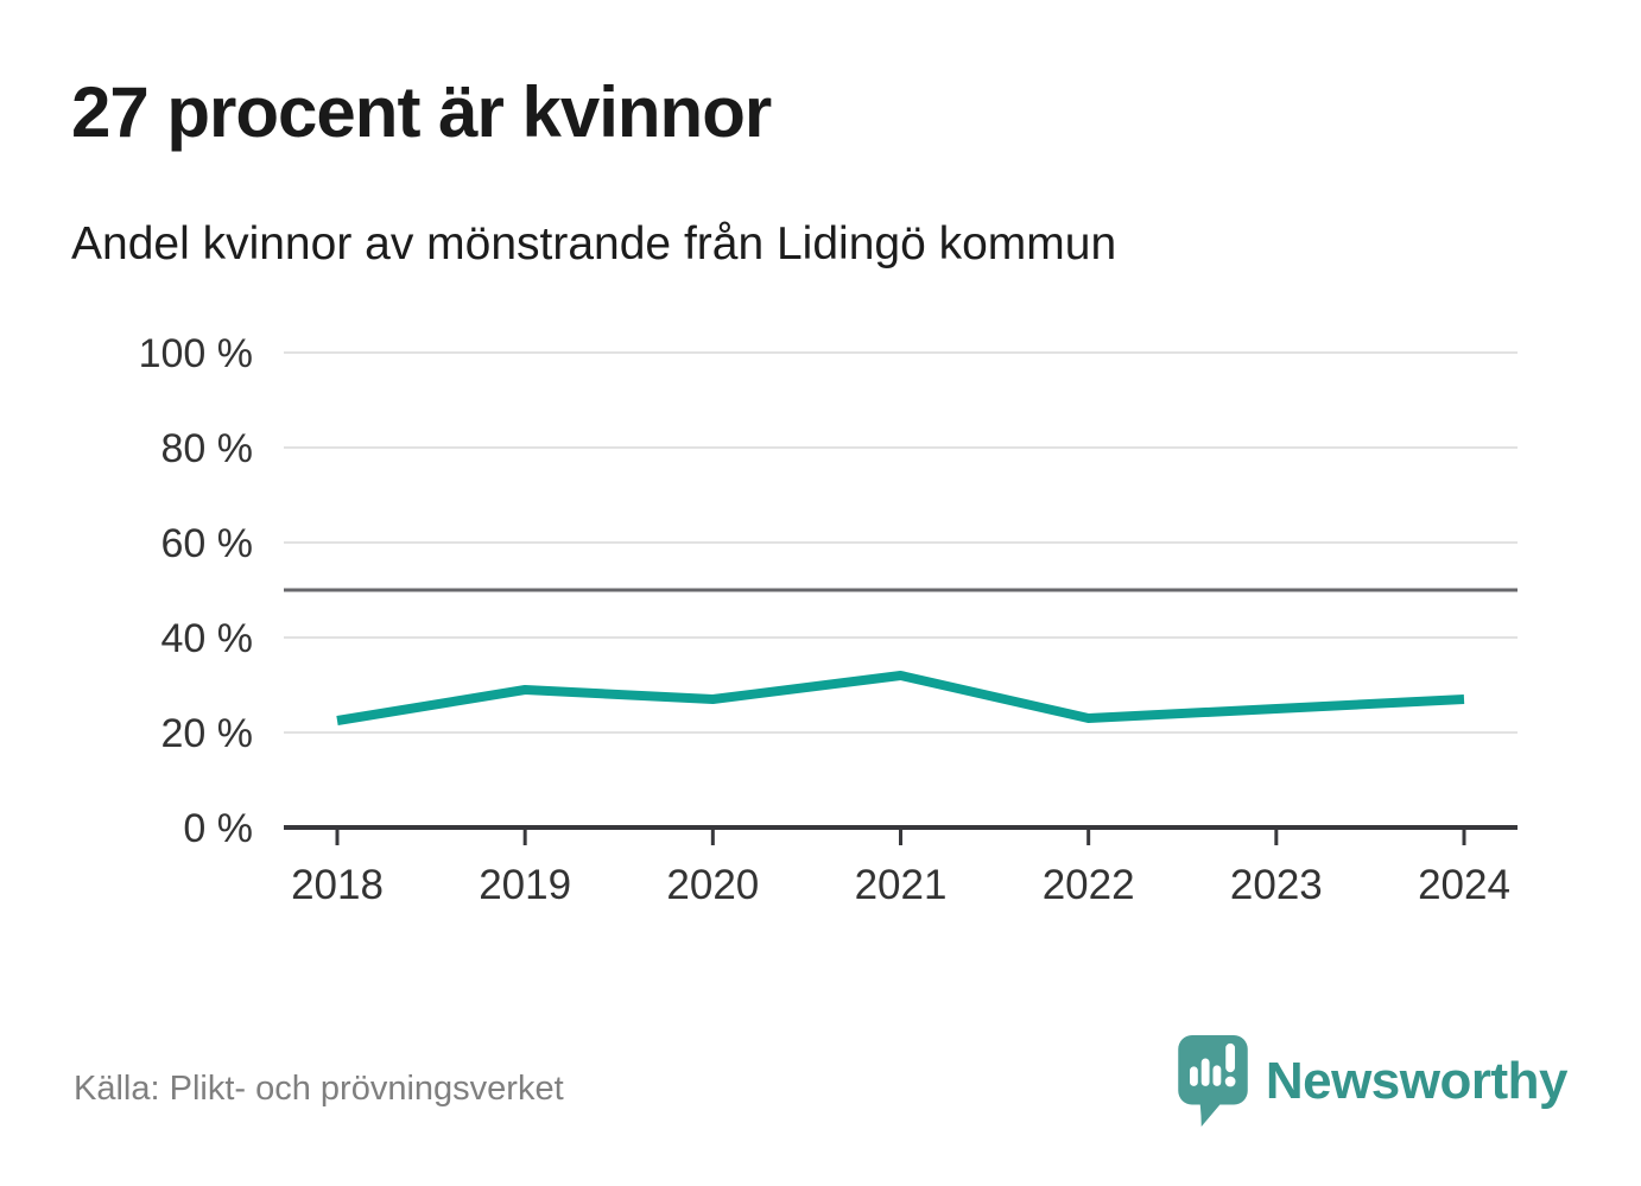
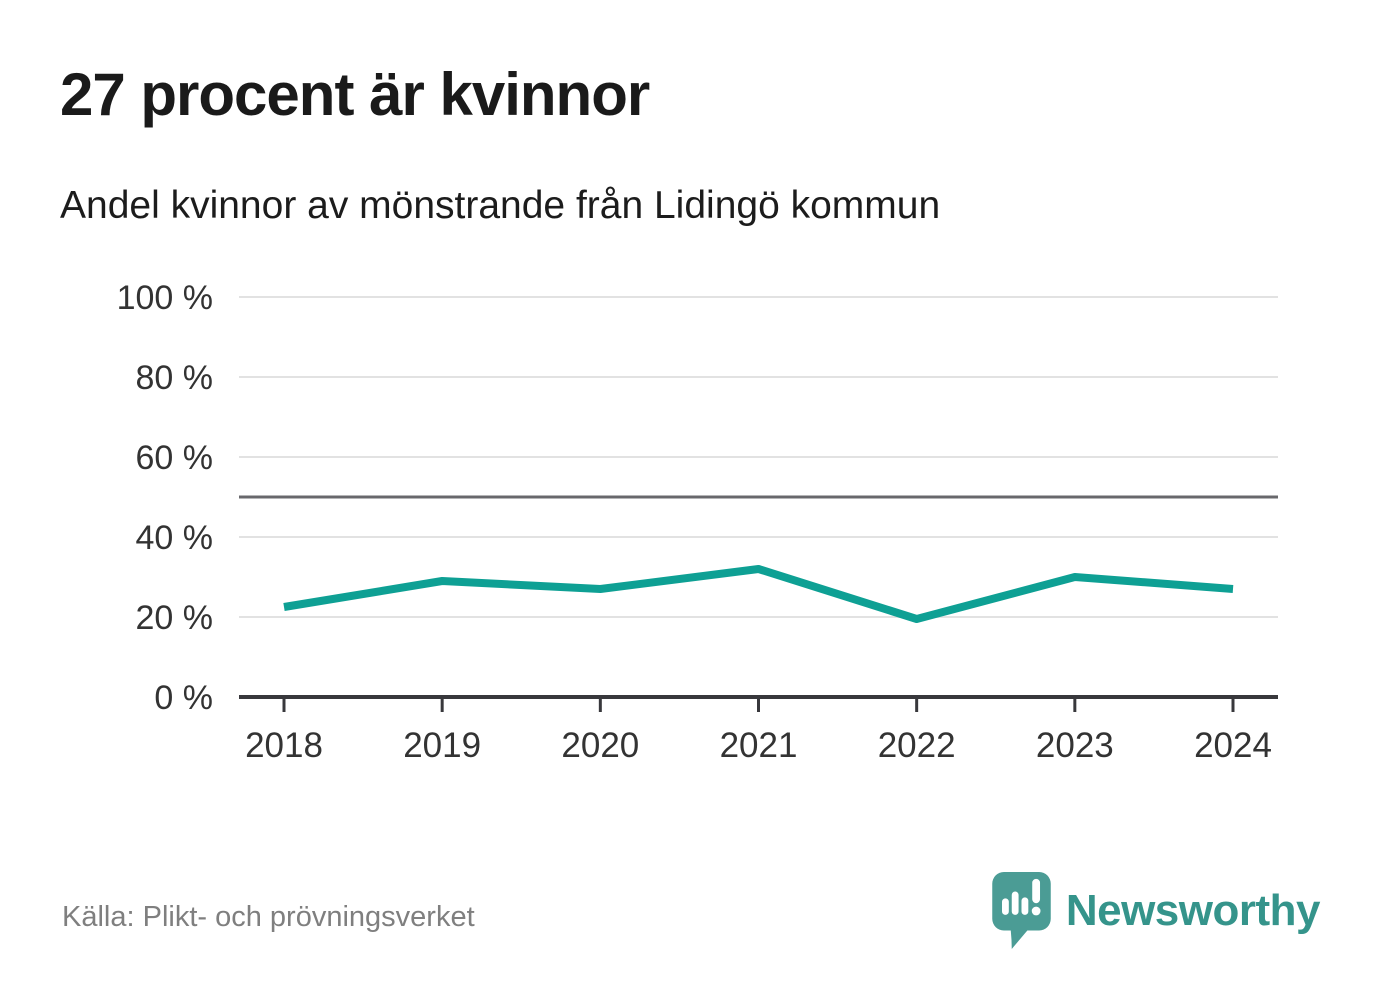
2022: 23% -> 20%
2023: 25% -> 30%
